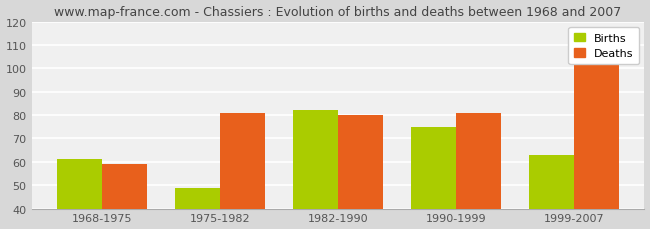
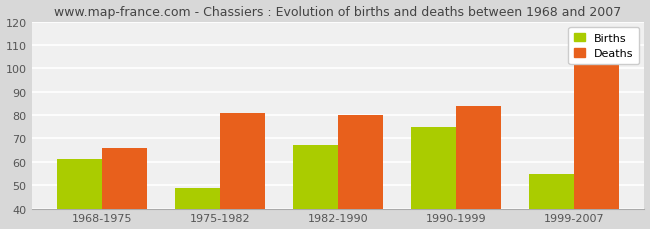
Deaths/1968-1975: 59 -> 66
Births/1982-1990: 82 -> 67
Deaths/1990-1999: 81 -> 84
Births/1999-2007: 63 -> 55
